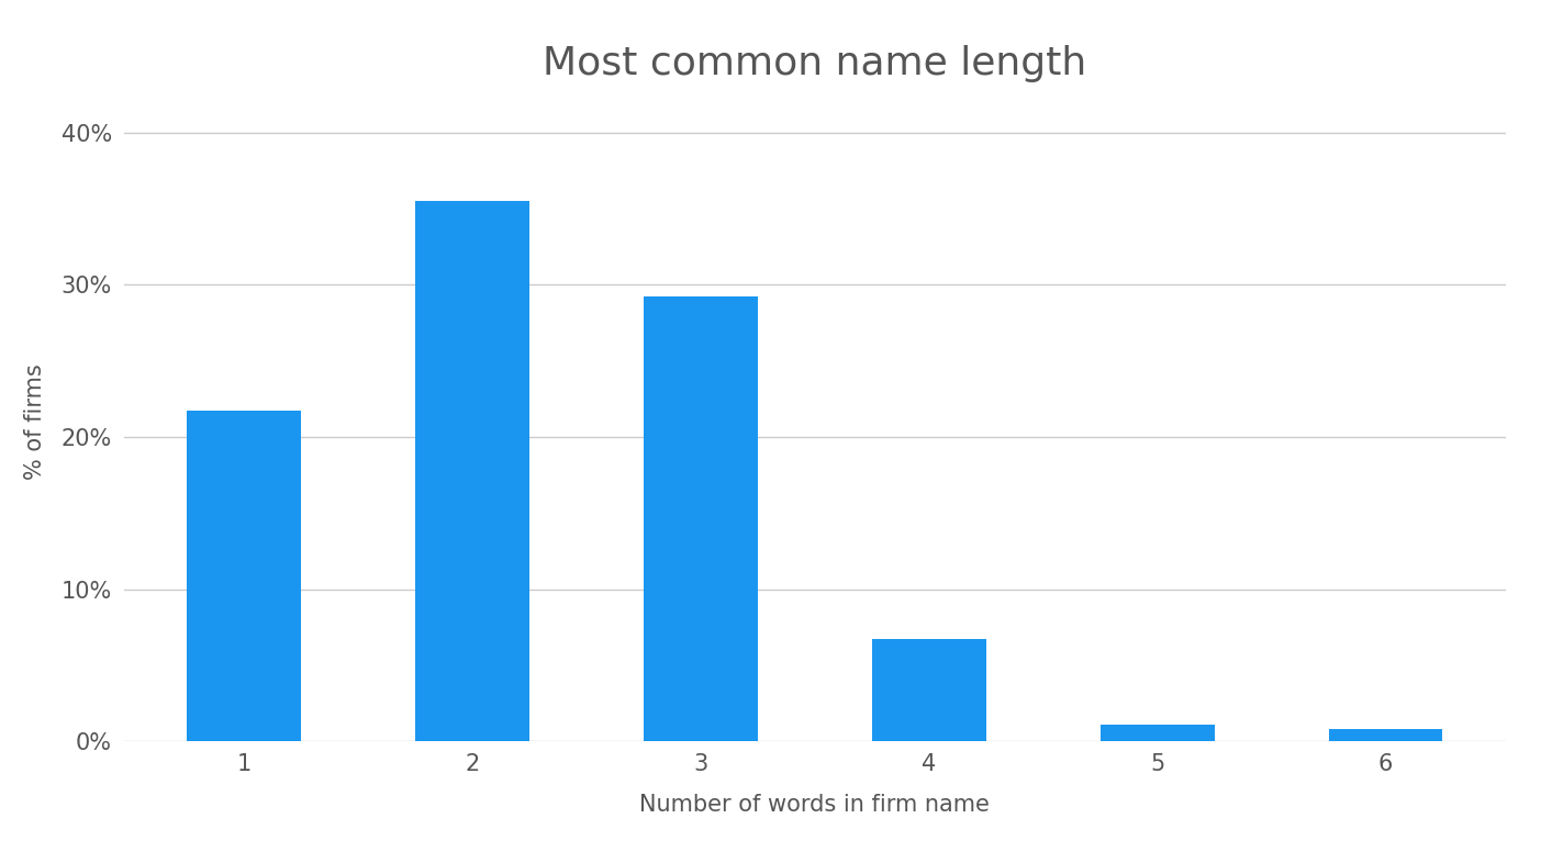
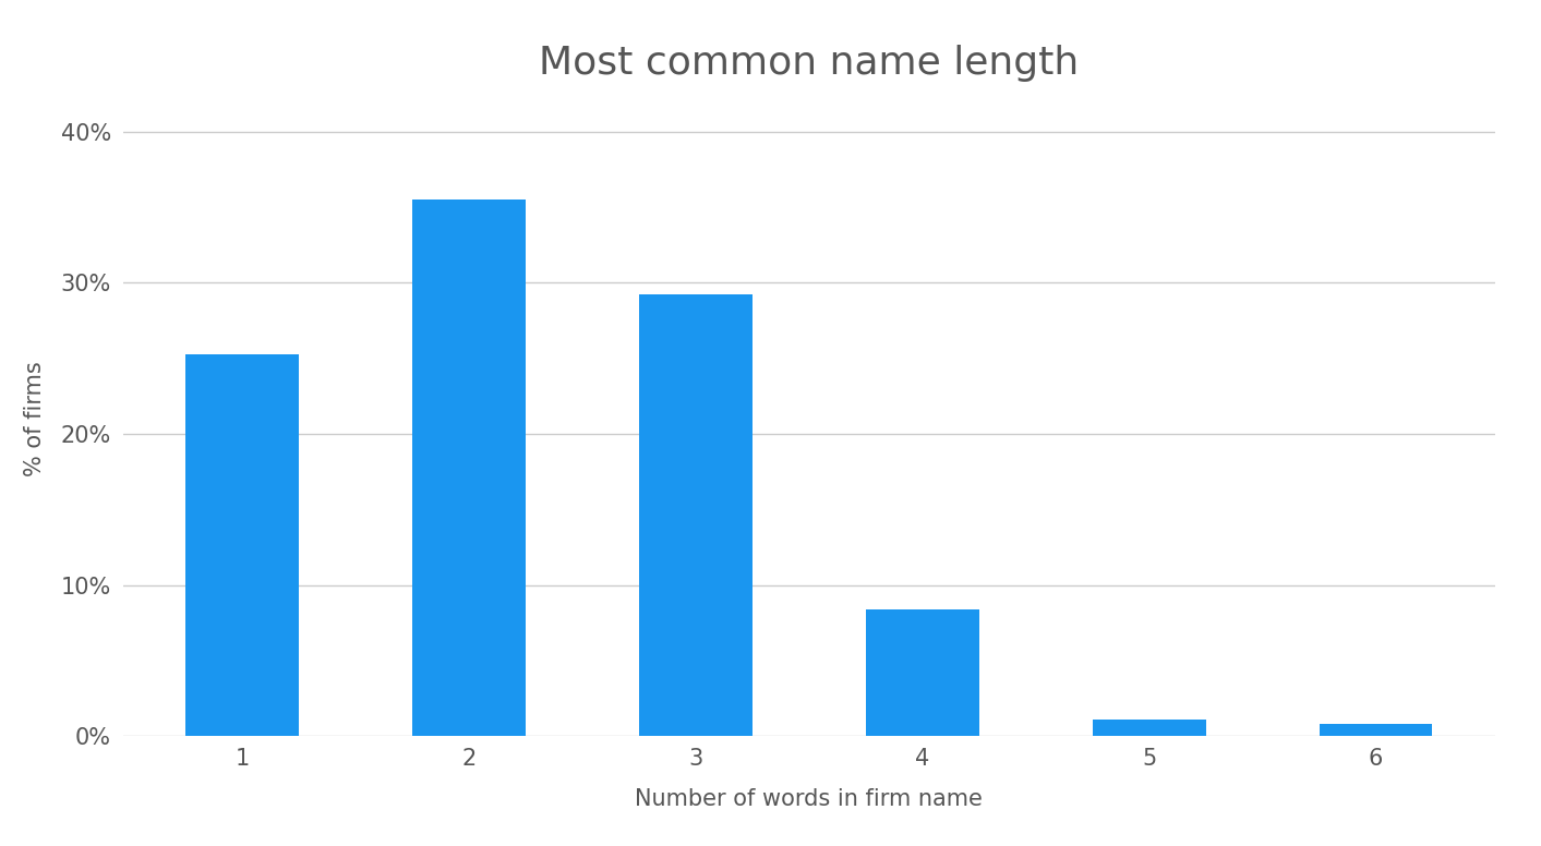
1: 21.7% -> 25.3%
4: 6.7% -> 8.4%
